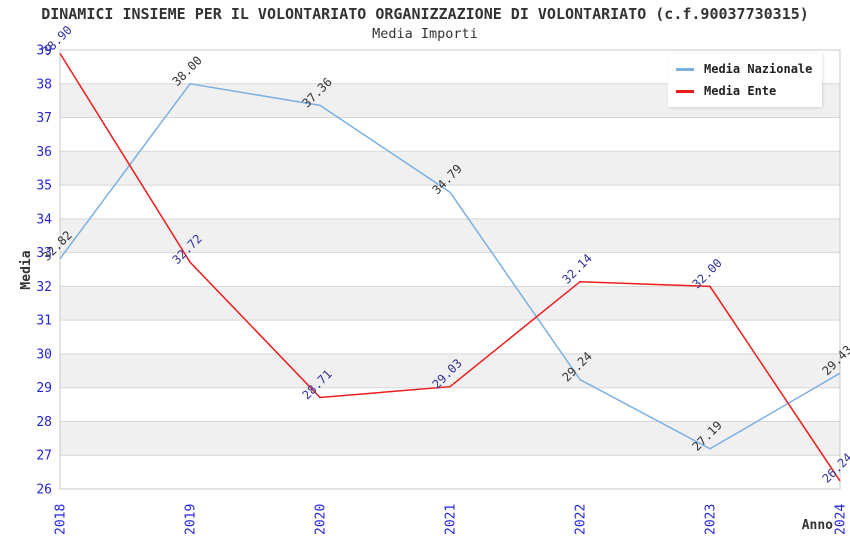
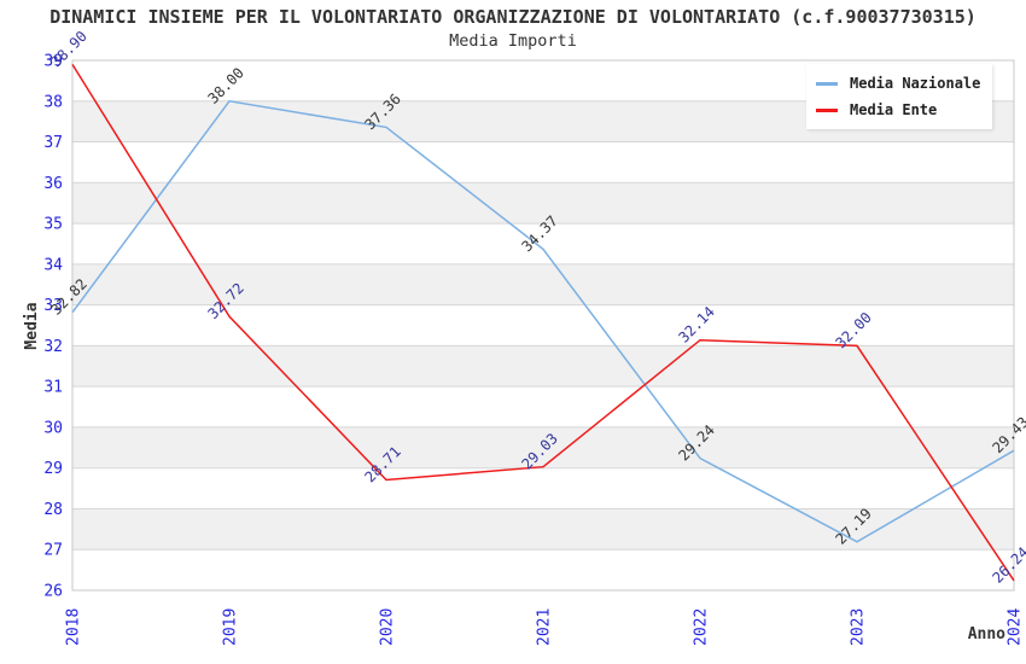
Media Nazionale/2021: 34.79 -> 34.37
